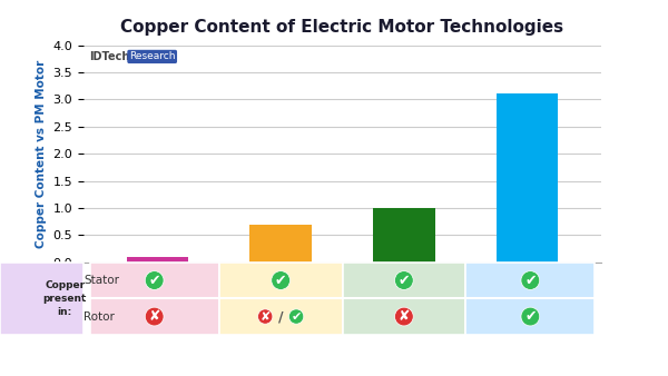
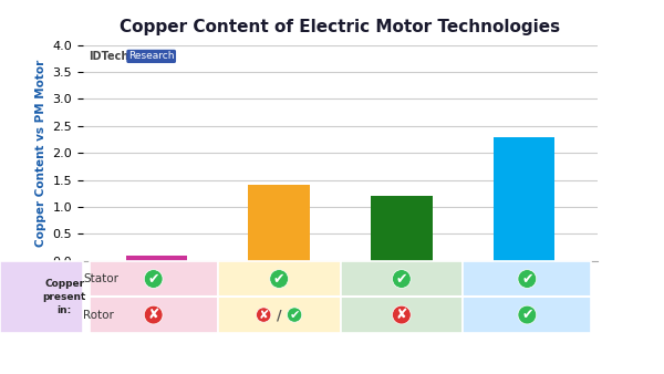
Induction: 0.7 -> 1.4
Permanent Magnet: 1.0 -> 1.2
Wound Rotor: 3.1 -> 2.3
